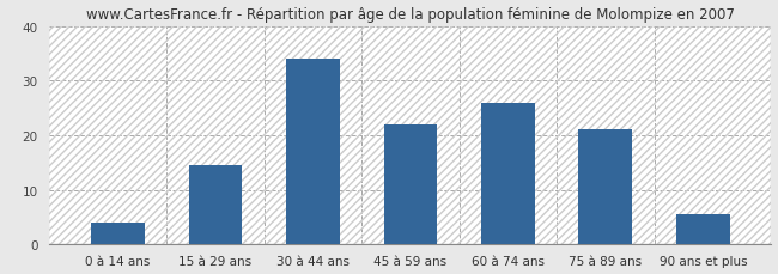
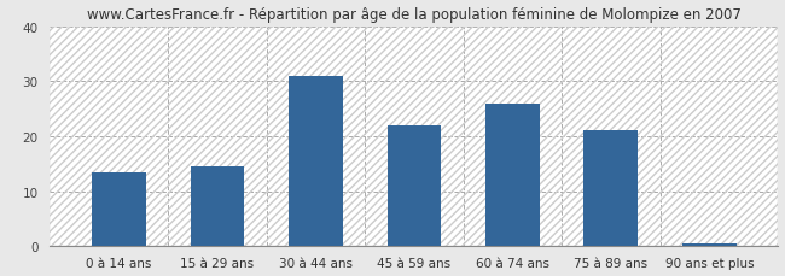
0 à 14 ans: 4.0 -> 13.5
30 à 44 ans: 34.0 -> 31.0
90 ans et plus: 5.5 -> 0.5
